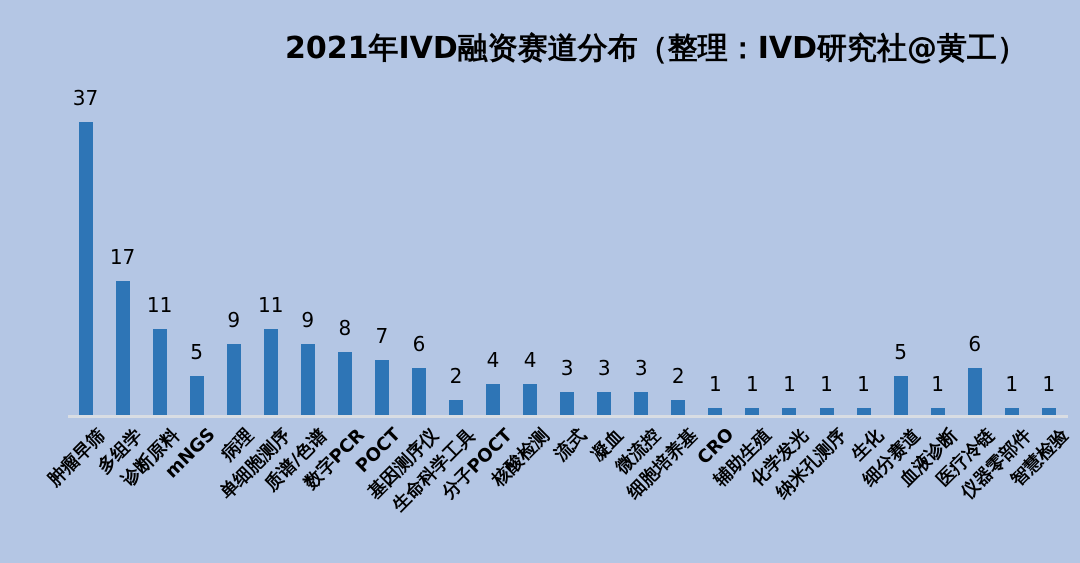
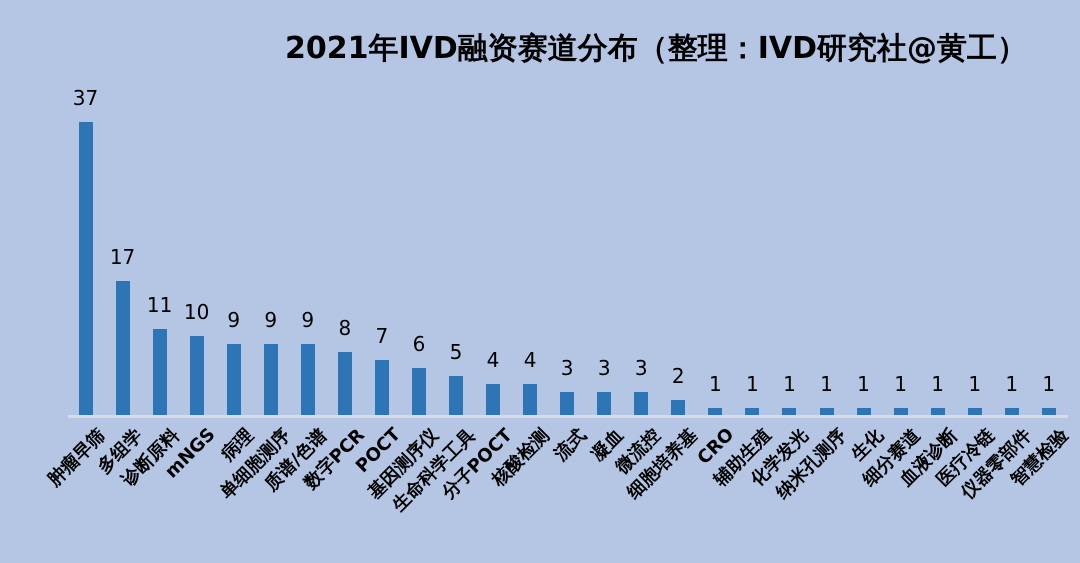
mNGS: 5 -> 10
单细胞测序: 11 -> 9
生命科学工具: 2 -> 5
细分赛道: 5 -> 1
医疗冷链: 6 -> 1
